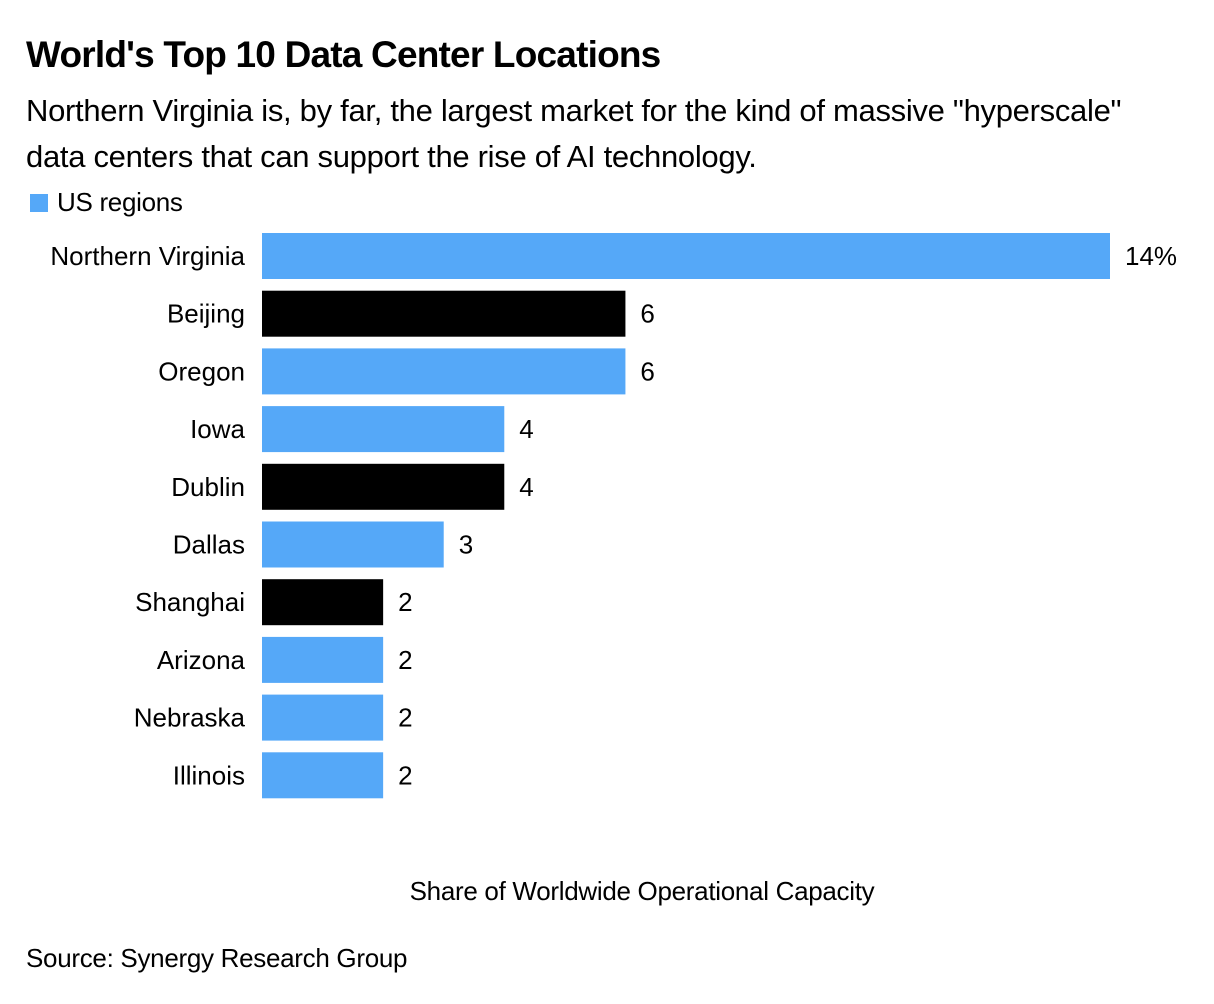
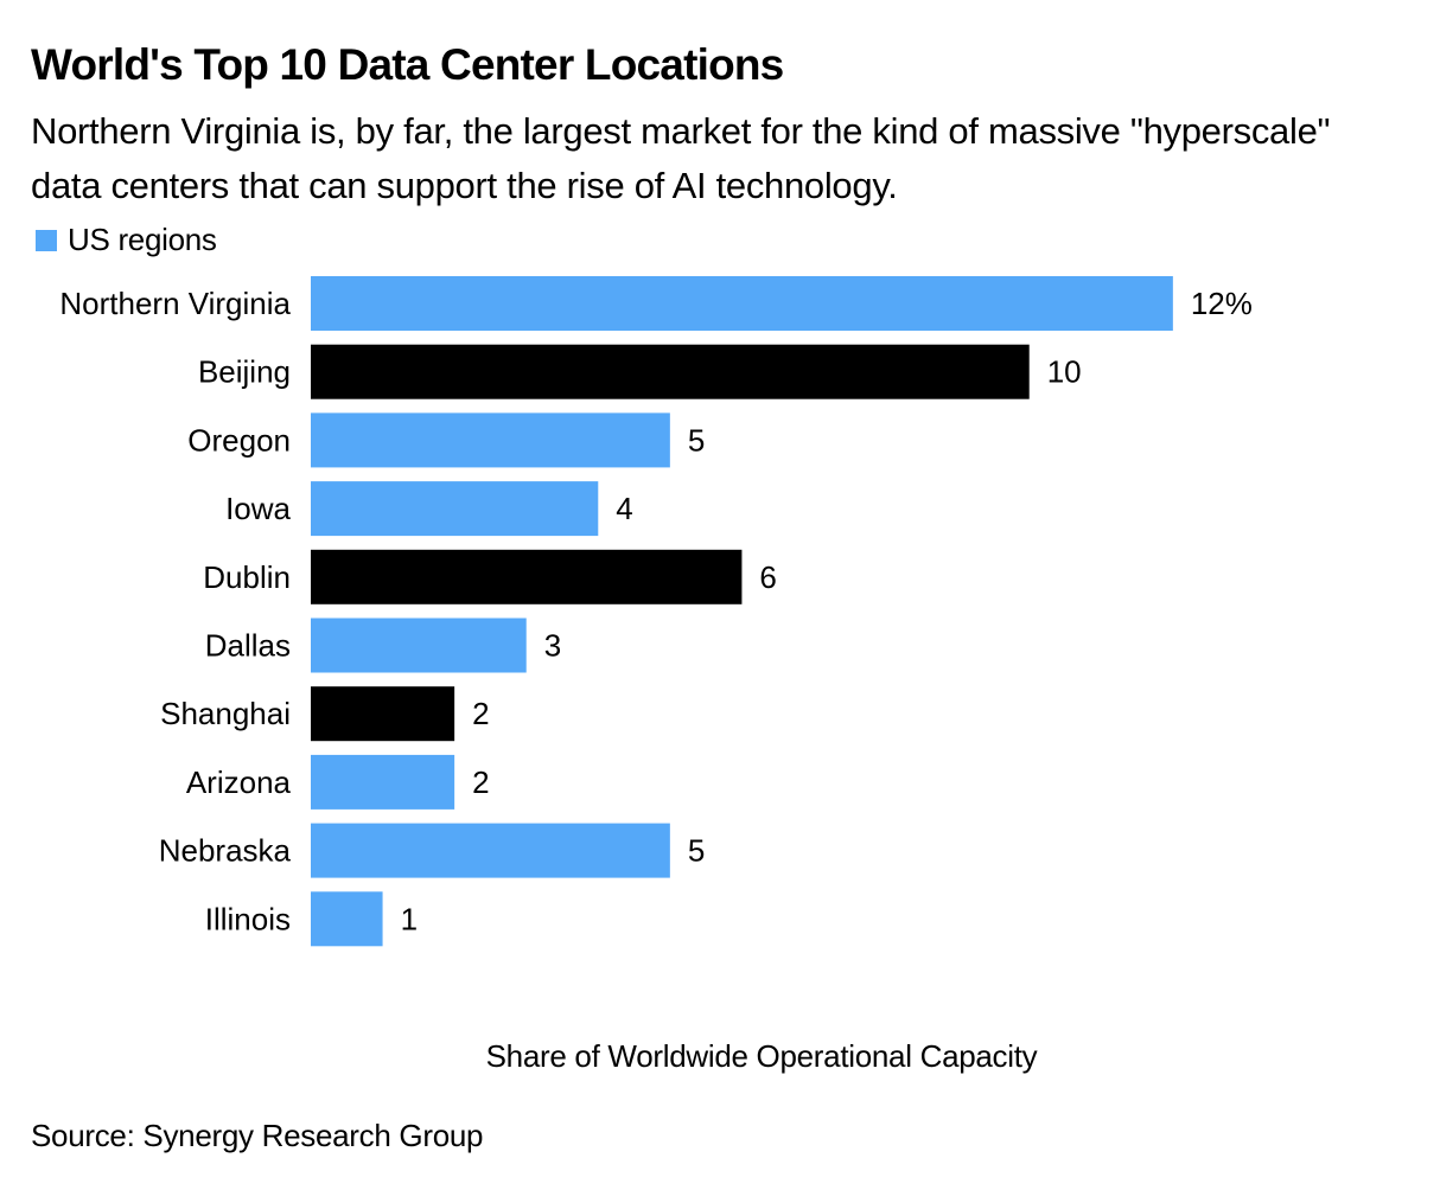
Northern Virginia: 14% -> 12%
Beijing: 6 -> 10
Oregon: 6 -> 5
Dublin: 4 -> 6
Nebraska: 2 -> 5
Illinois: 2 -> 1
